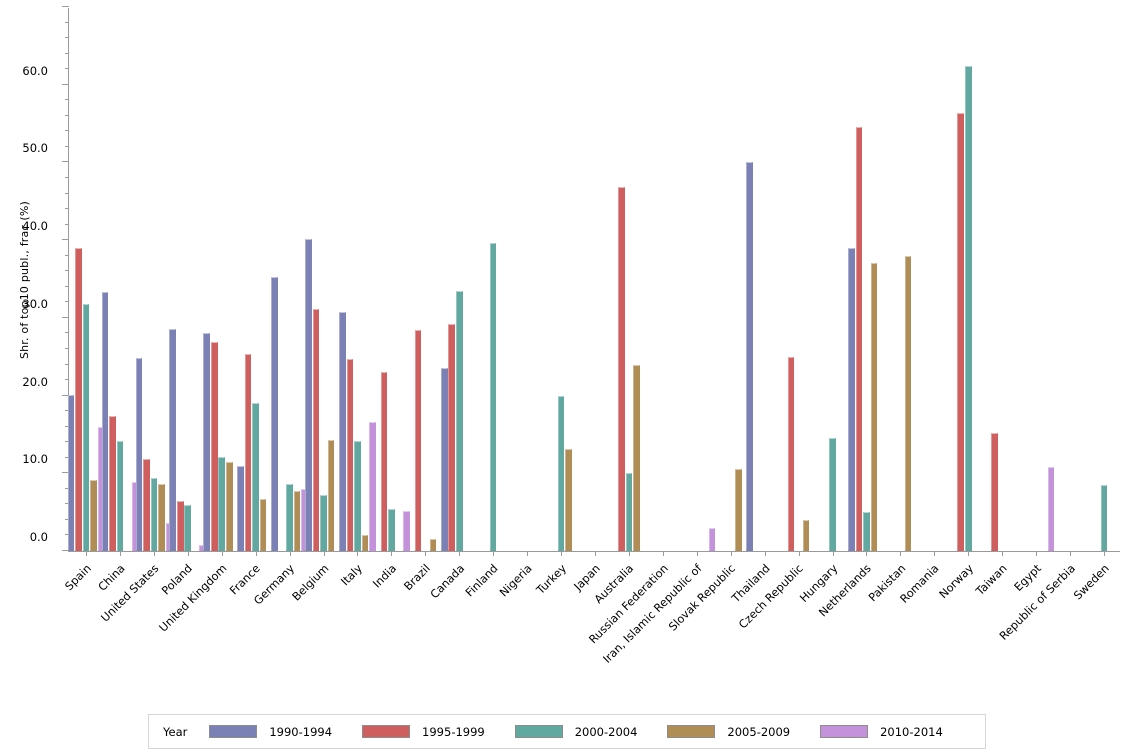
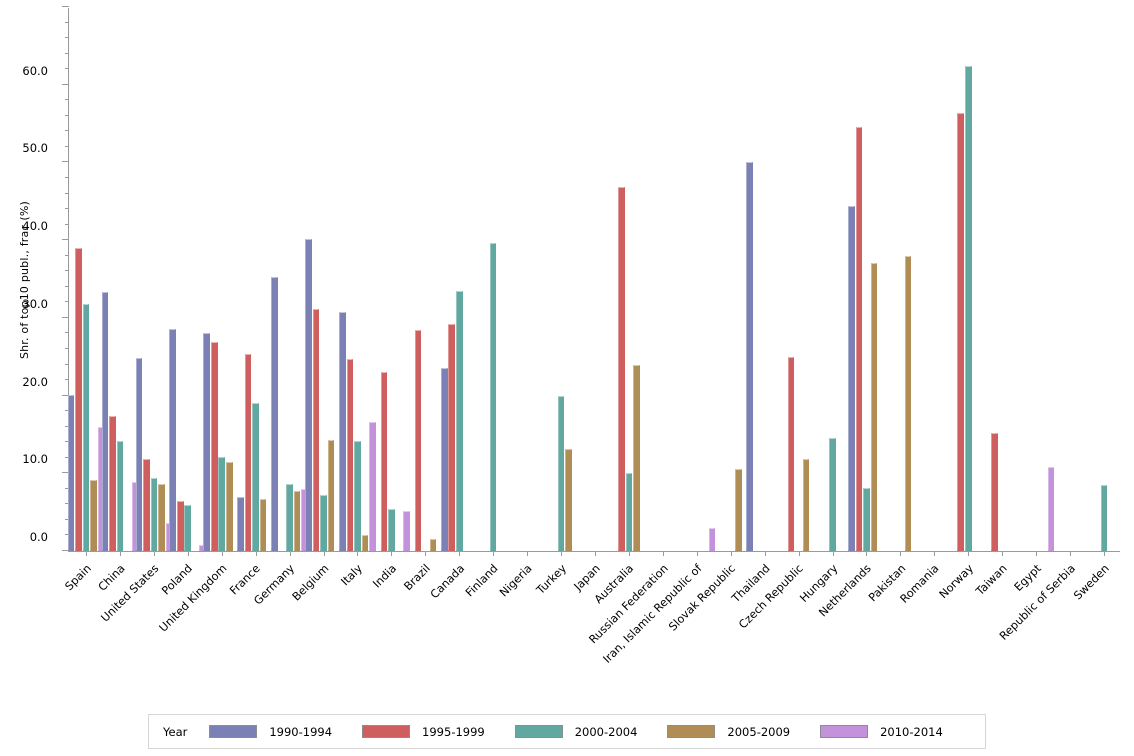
1990-1994/France: 11 -> 7
2005-2009/Czech Republic: 4 -> 12
1990-1994/Netherlands: 39 -> 44
2000-2004/Netherlands: 5 -> 8
